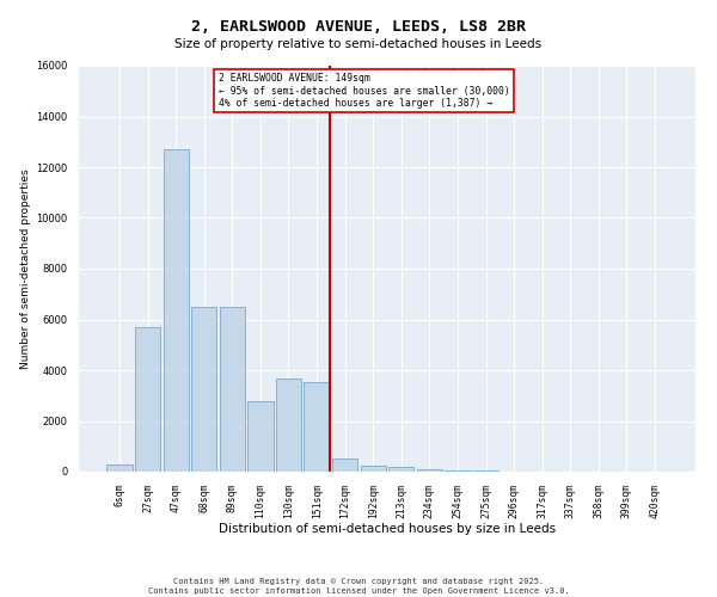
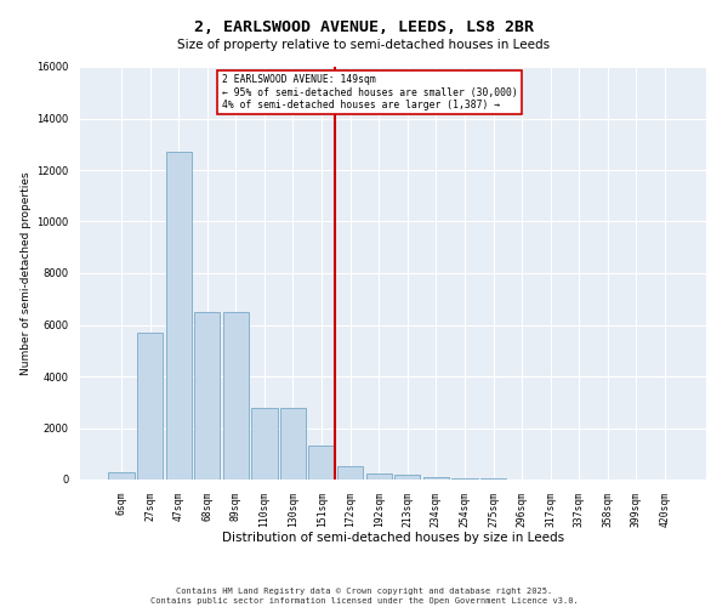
130sqm: 3650 -> 2800
151sqm: 3550 -> 1300
